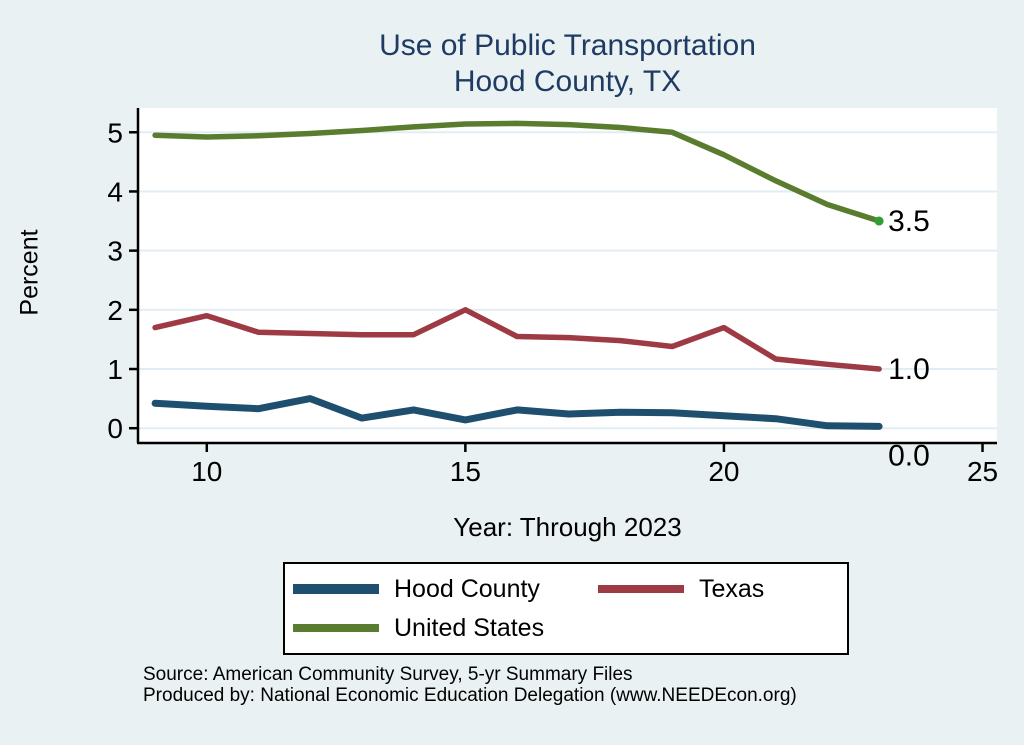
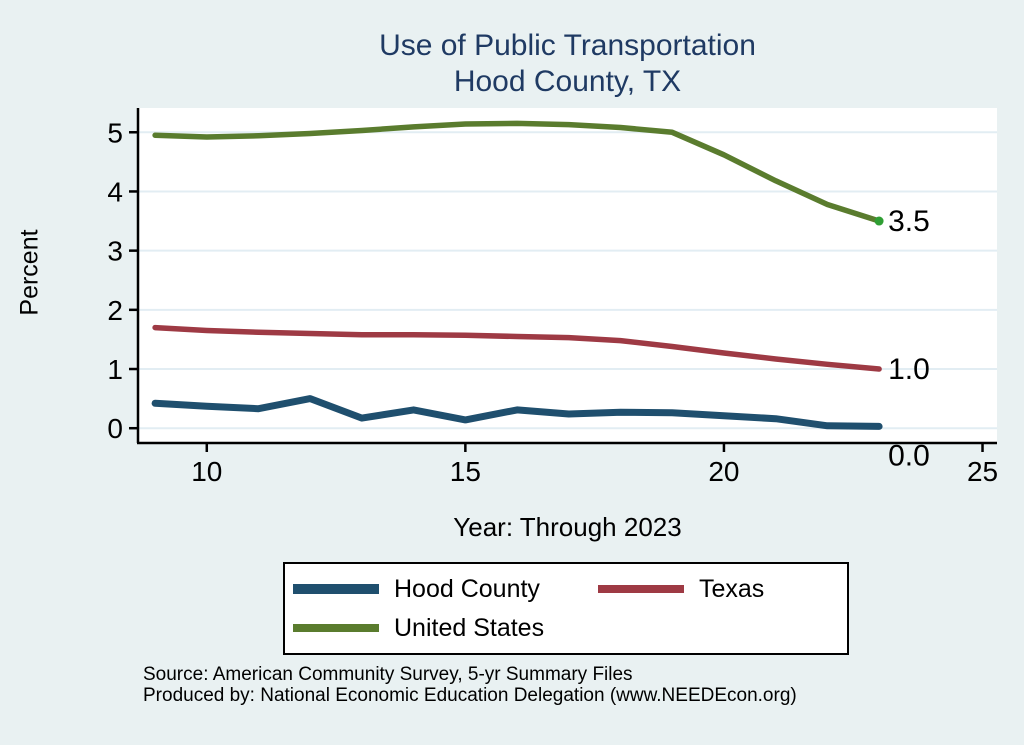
Texas/10: 1.9 -> 1.6
Texas/15: 2.0 -> 1.6
Texas/20: 1.7 -> 1.3
